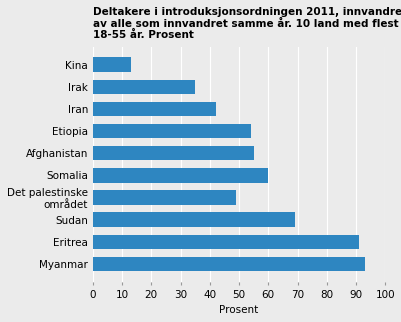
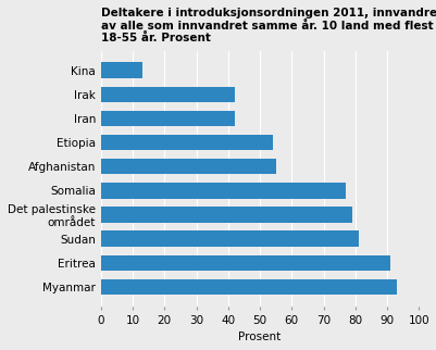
Irak: 35 -> 42
Somalia: 60 -> 77
Det palestinske området: 49 -> 79
Sudan: 69 -> 81
